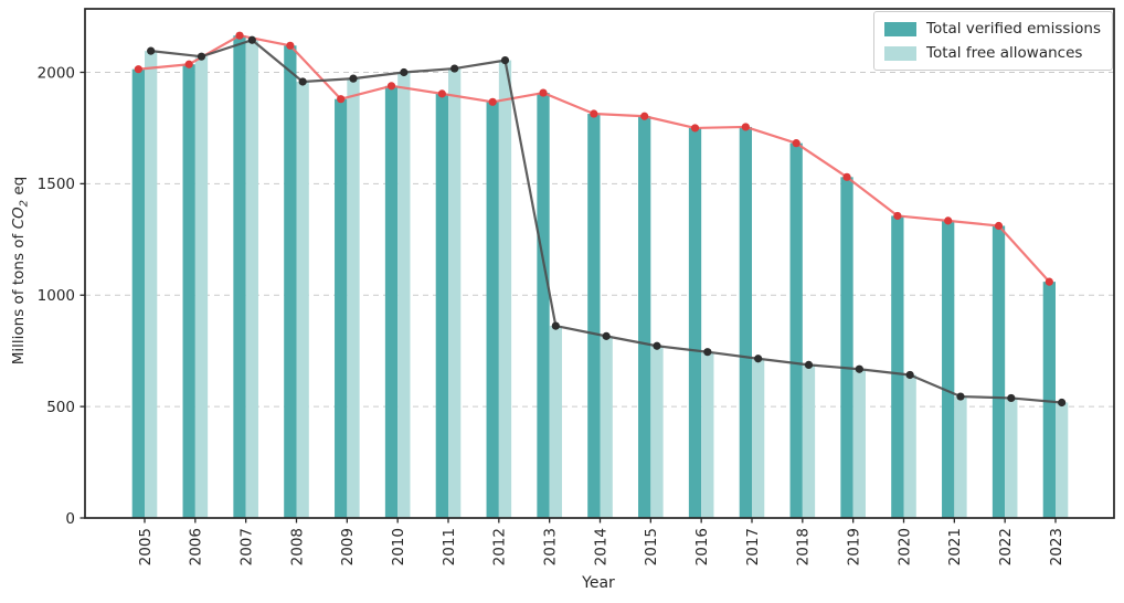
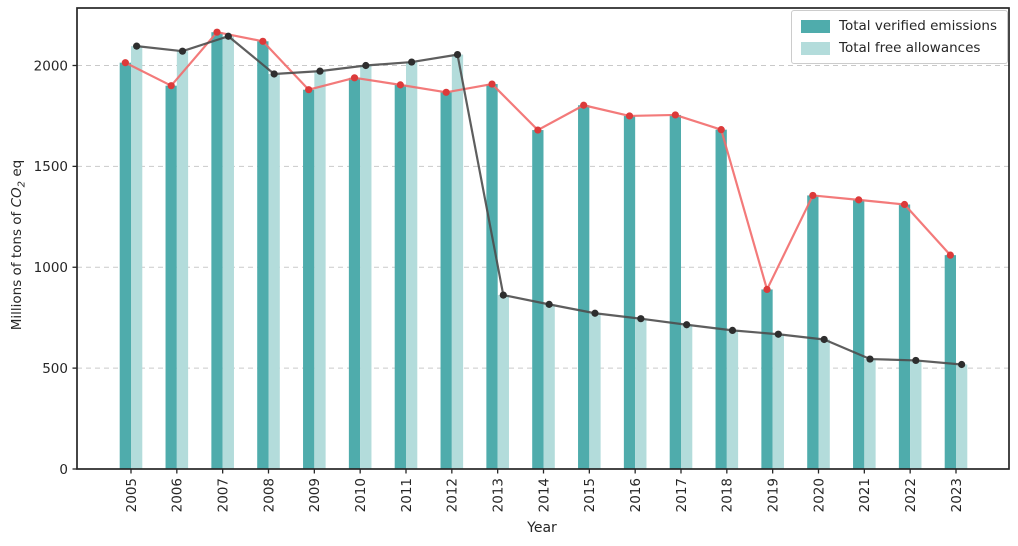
Total verified emissions/2006: 2040 -> 1900
Total verified emissions/2014: 1810 -> 1680
Total verified emissions/2019: 1530 -> 890
